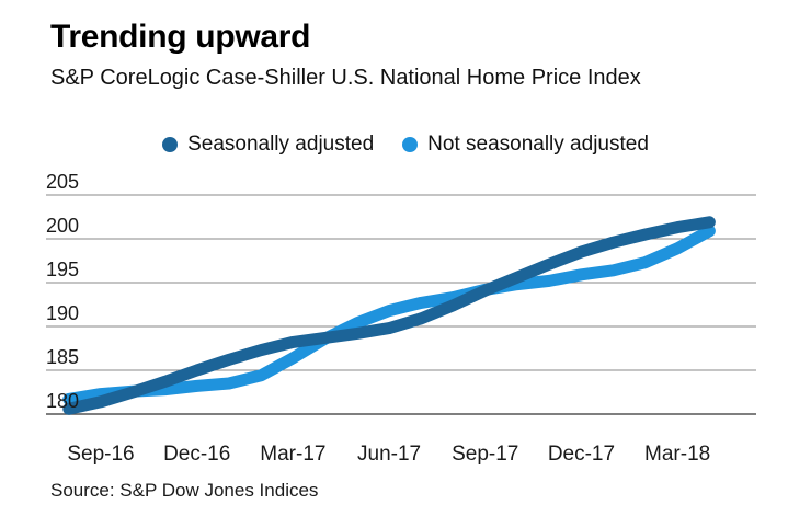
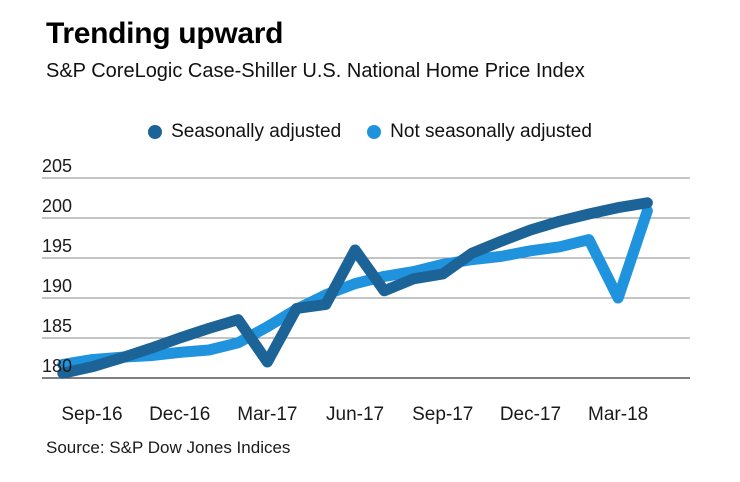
Seasonally adjusted/Mar-17: 188 -> 182
Seasonally adjusted/Jun-17: 190 -> 196
Seasonally adjusted/Sep-17: 194 -> 193
Not seasonally adjusted/Mar-18: 199 -> 190
